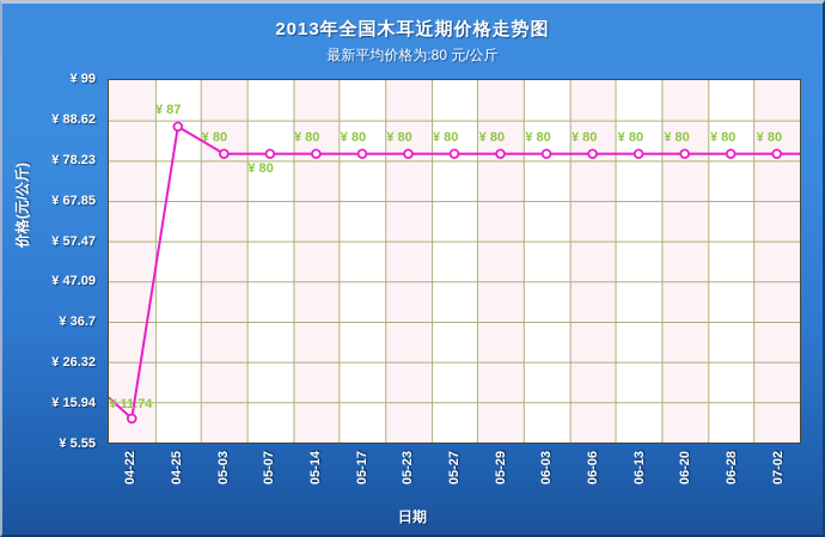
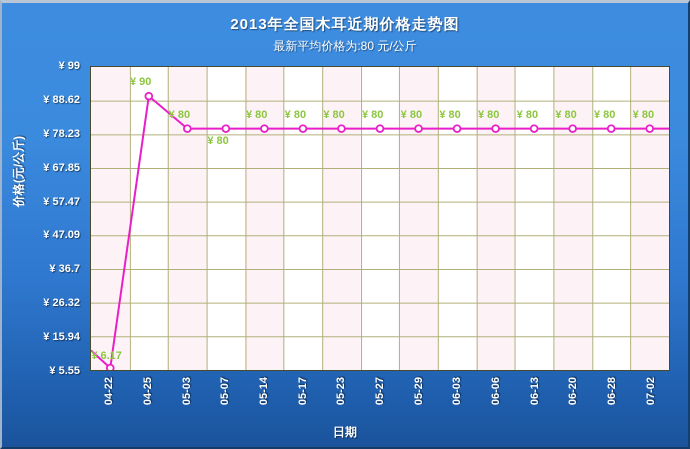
04-22: 11.74 -> 6.17
04-25: 87 -> 90
